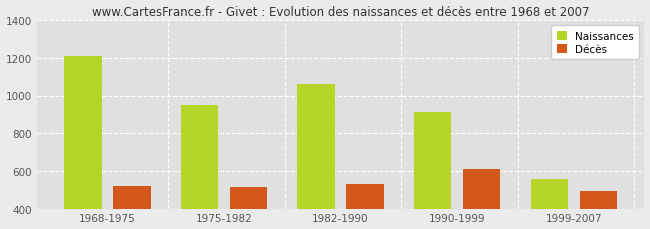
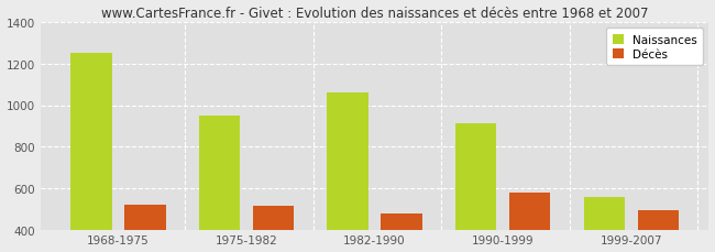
Naissances/1968-1975: 1210 -> 1250
Décès/1982-1990: 530 -> 480
Décès/1990-1999: 610 -> 580
